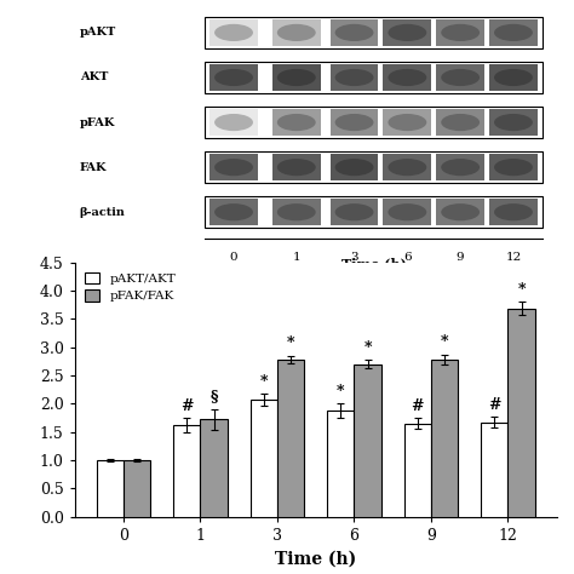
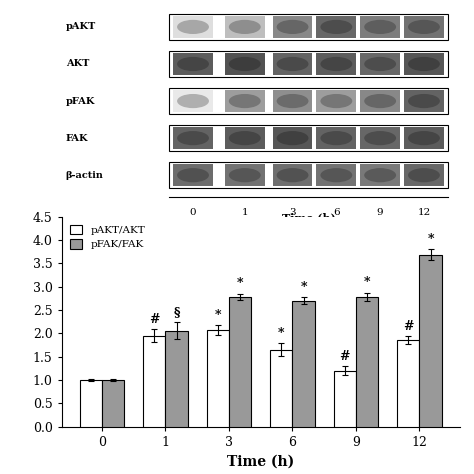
pAKT/AKT/1: 1.62 -> 1.95
pFAK/FAK/1: 1.72 -> 2.05
pAKT/AKT/6: 1.87 -> 1.65
pAKT/AKT/9: 1.65 -> 1.20
pAKT/AKT/12: 1.67 -> 1.85
